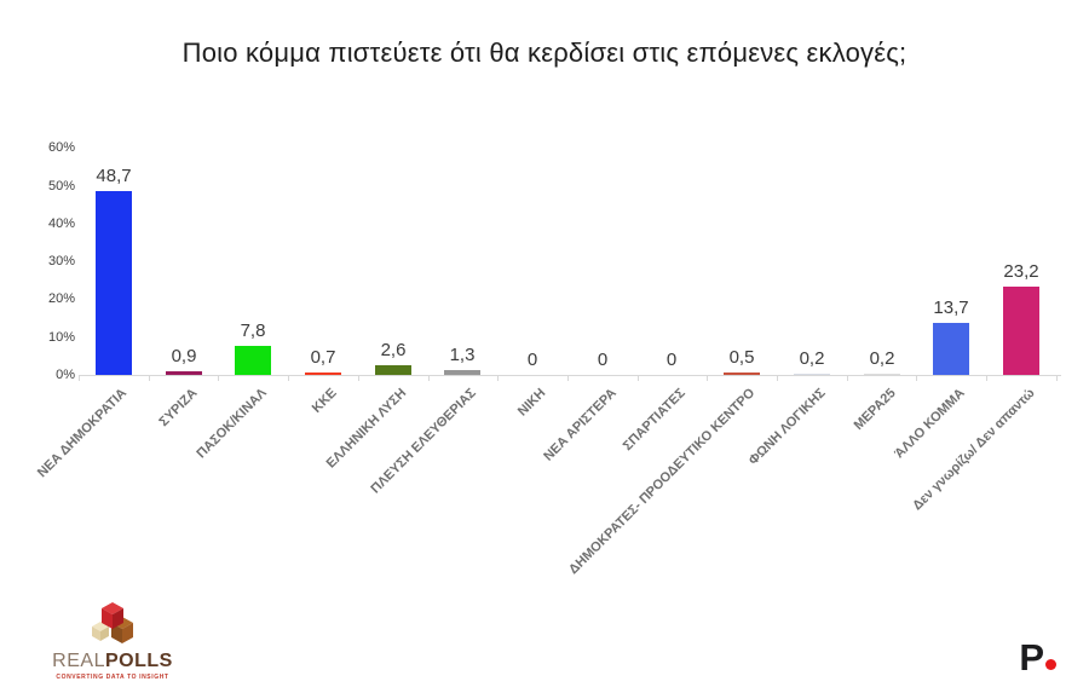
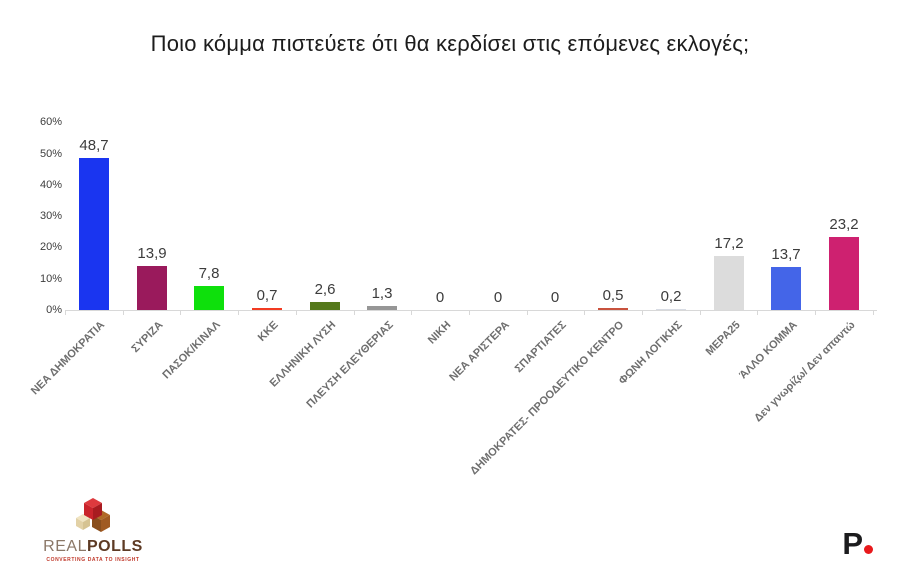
ΣΥΡΙΖΑ: 0,9 -> 13,9
ΜΕΡΑ25: 0,2 -> 17,2
